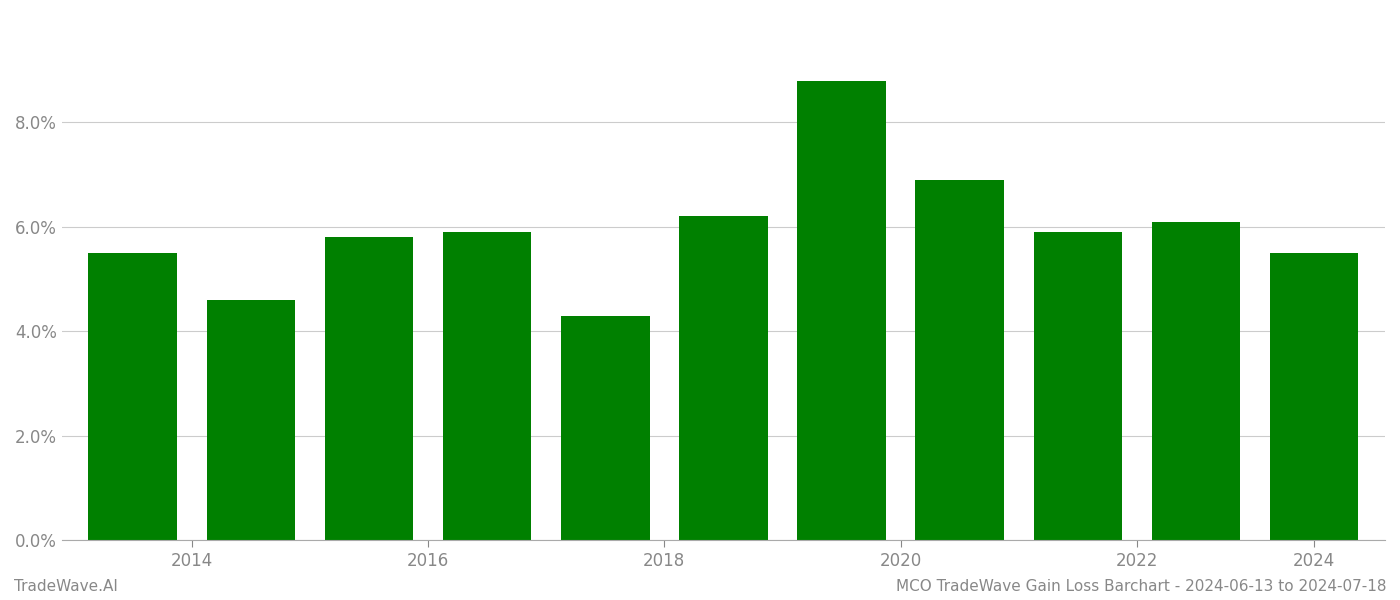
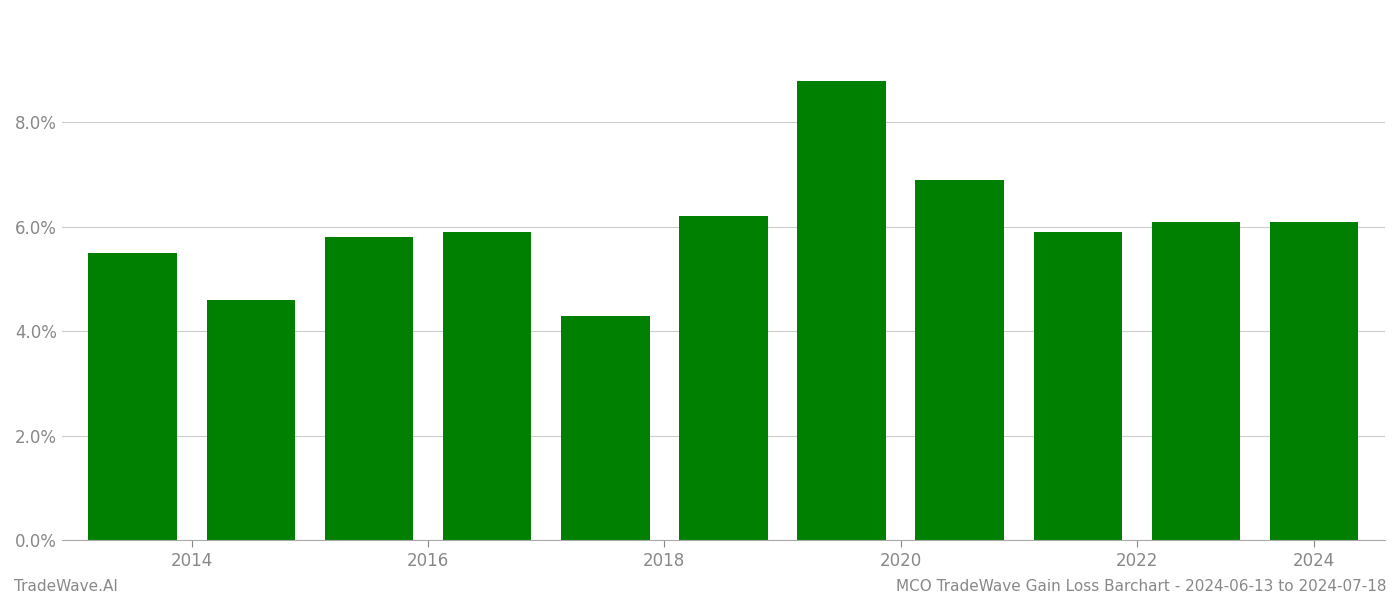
2024: 5.5% -> 6.1%
